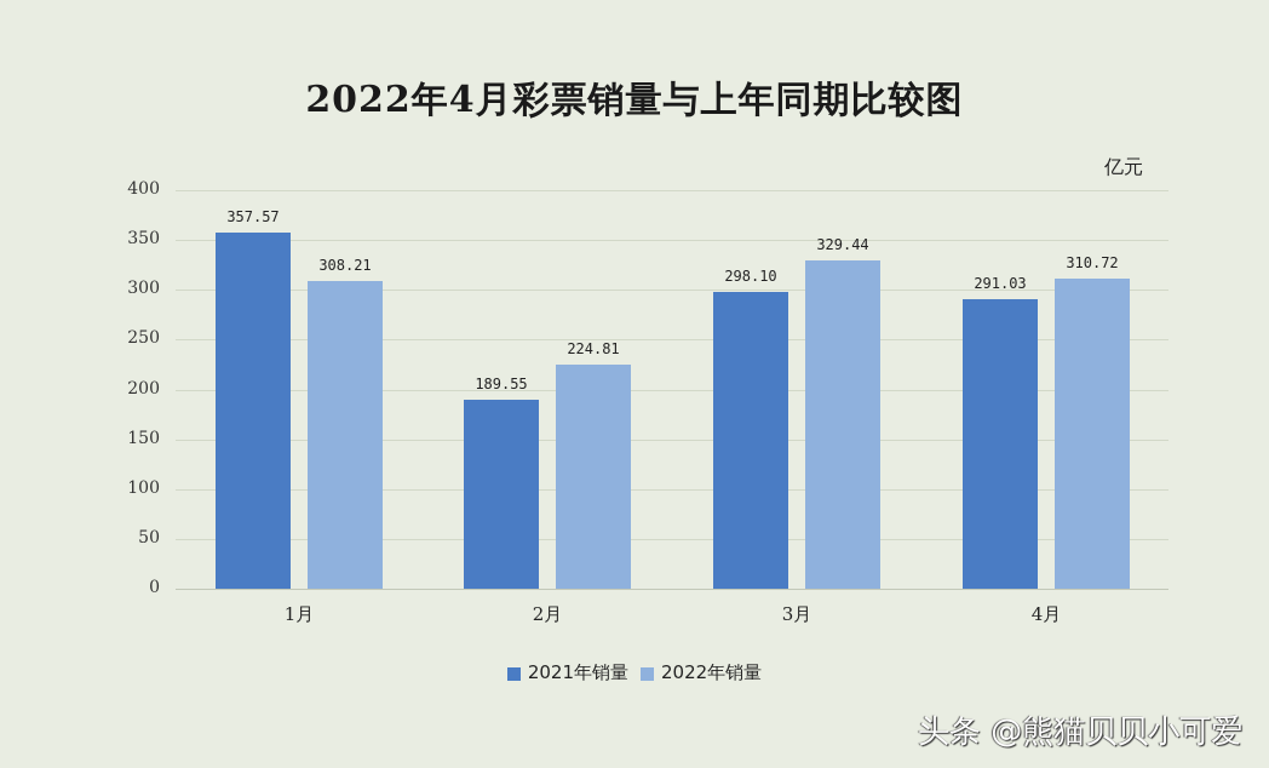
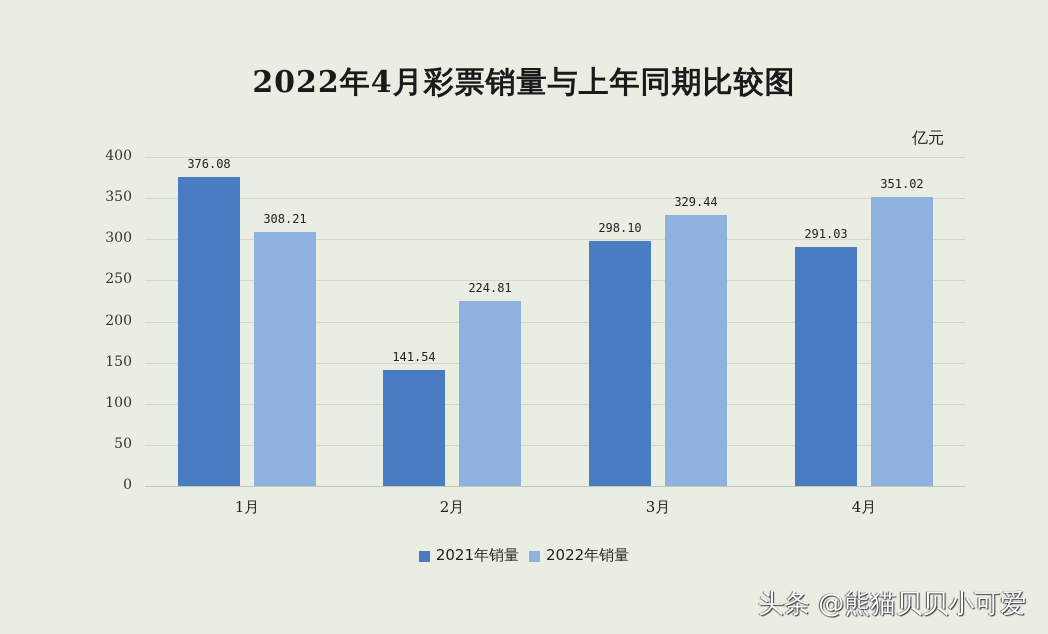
2021年销量/1月: 357.57 -> 376.08
2021年销量/2月: 189.55 -> 141.54
2022年销量/4月: 310.72 -> 351.02
